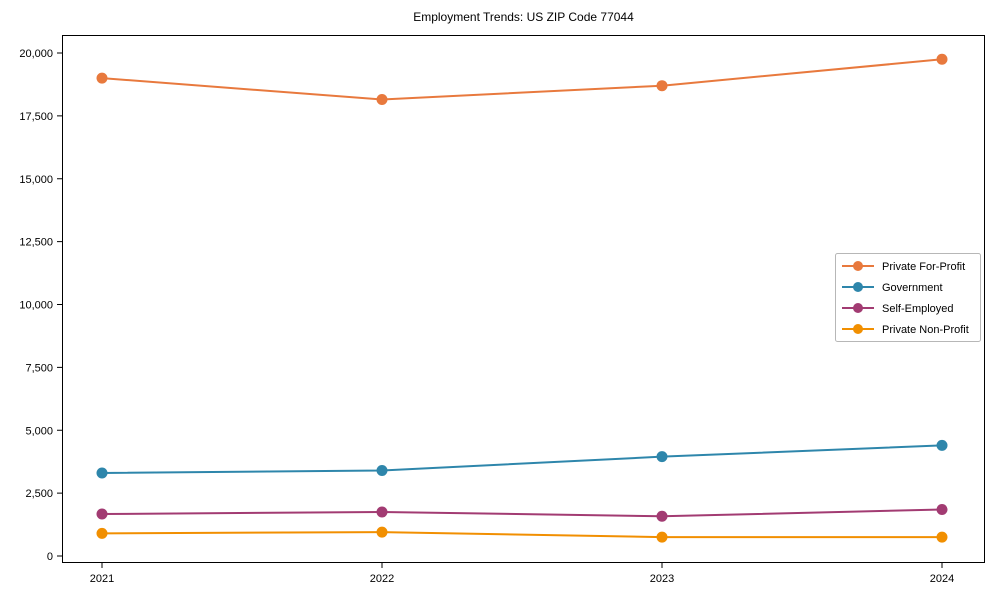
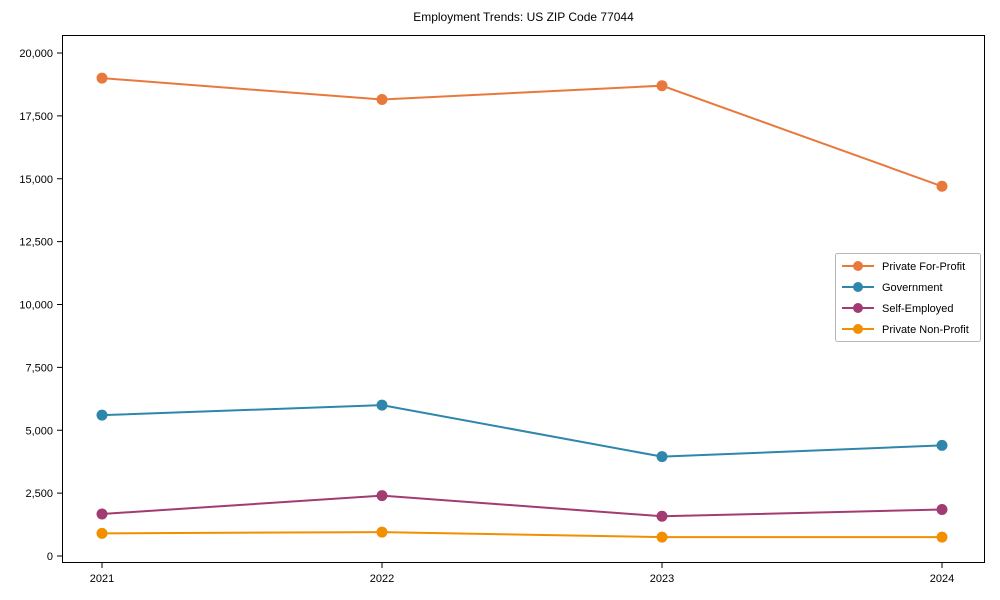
Government/2021: 3300 -> 5600
Government/2022: 3400 -> 6000
Self-Employed/2022: 1800 -> 2400
Private For-Profit/2024: 19800 -> 14700
